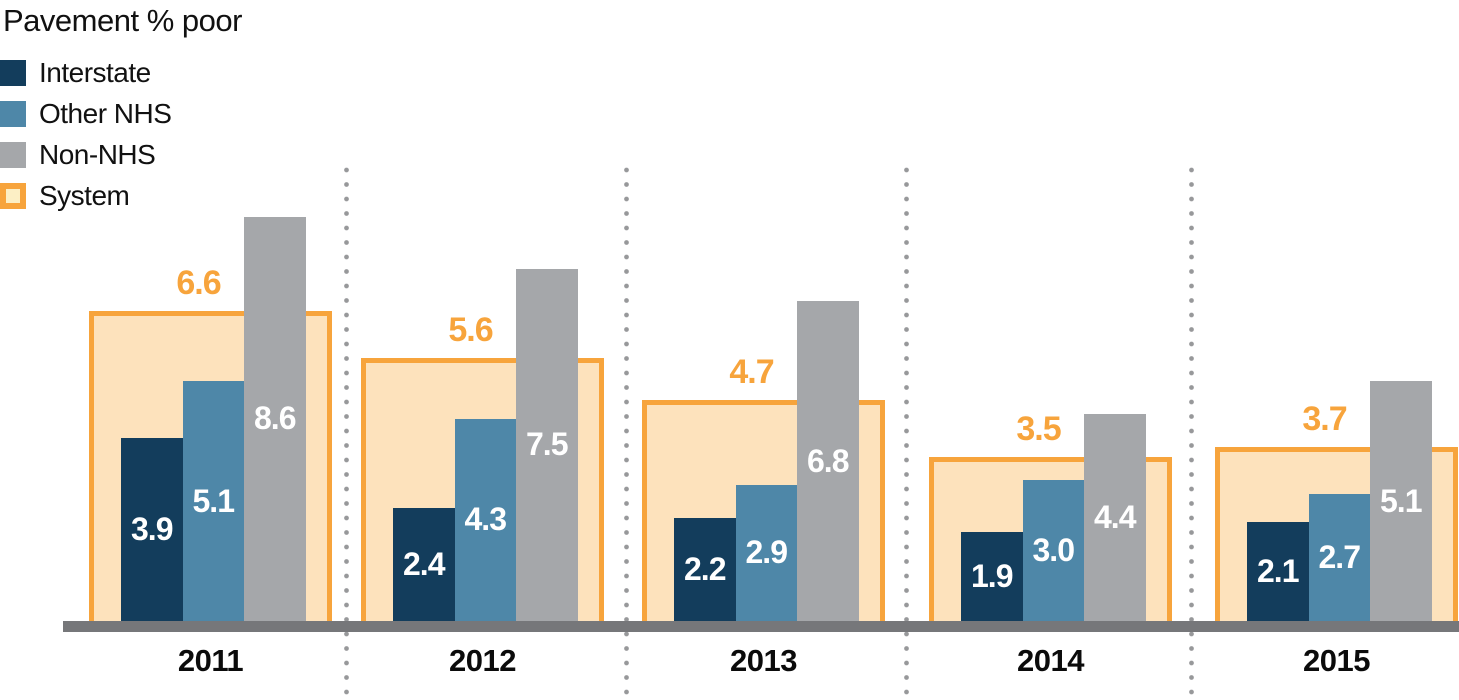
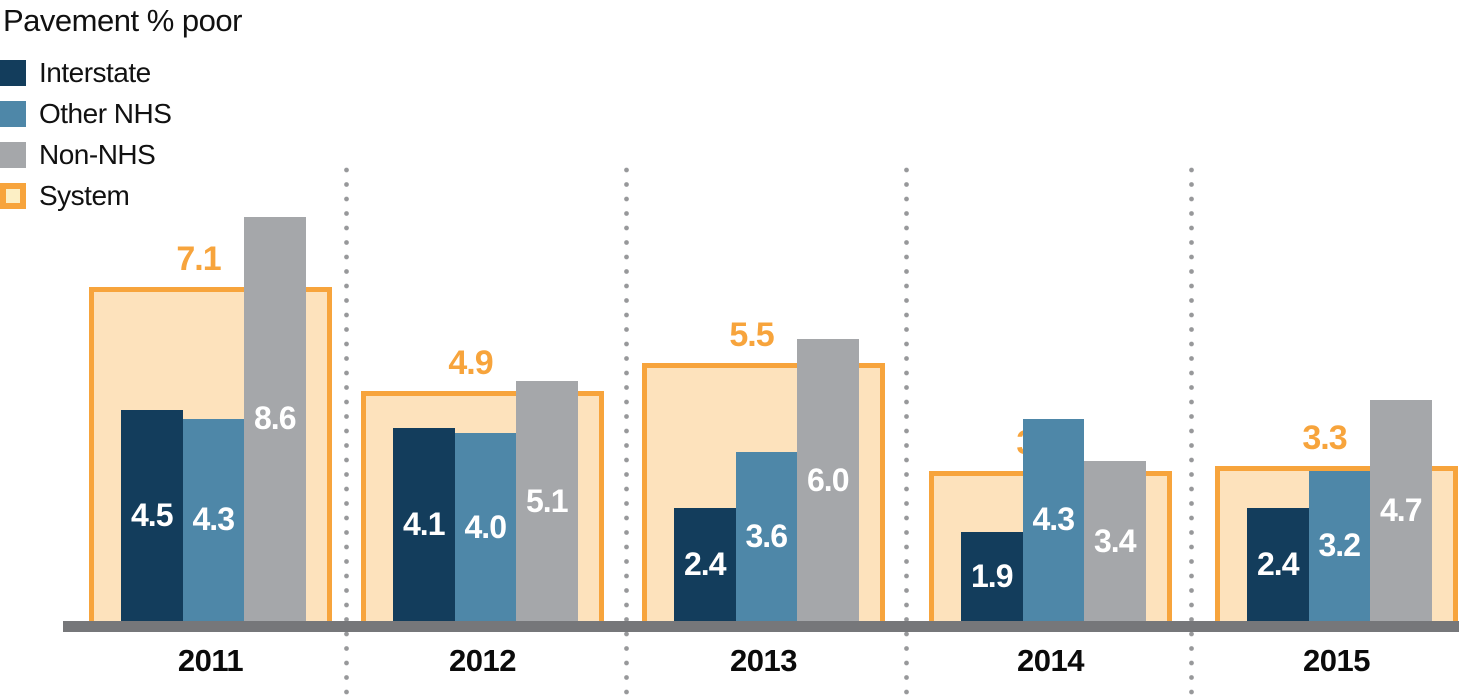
Interstate/2011: 3.9 -> 4.5
Other NHS/2011: 5.1 -> 4.3
System/2011: 6.6 -> 7.1
Interstate/2012: 2.4 -> 4.1
Other NHS/2012: 4.3 -> 4.0
Non-NHS/2012: 7.5 -> 5.1
System/2012: 5.6 -> 4.9
Interstate/2013: 2.2 -> 2.4
Other NHS/2013: 2.9 -> 3.6
Non-NHS/2013: 6.8 -> 6.0
System/2013: 4.7 -> 5.5
Other NHS/2014: 3.0 -> 4.3
Non-NHS/2014: 4.4 -> 3.4
System/2014: 3.5 -> 3.2
Interstate/2015: 2.1 -> 2.4
Other NHS/2015: 2.7 -> 3.2
Non-NHS/2015: 5.1 -> 4.7
System/2015: 3.7 -> 3.3
